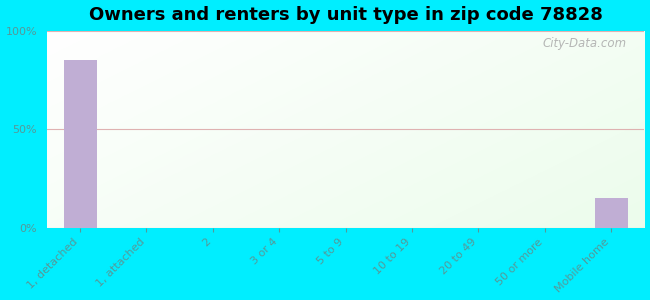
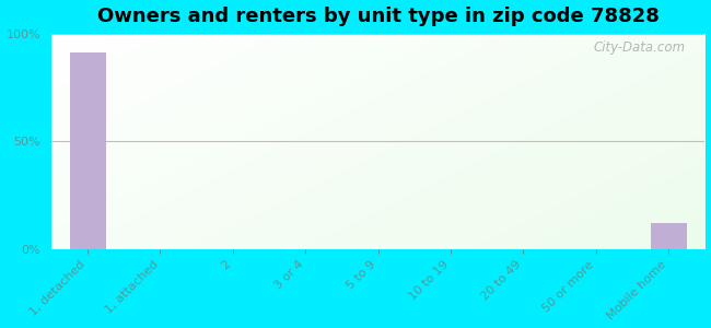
1, detached: 85% -> 91%
Mobile home: 15% -> 12%
